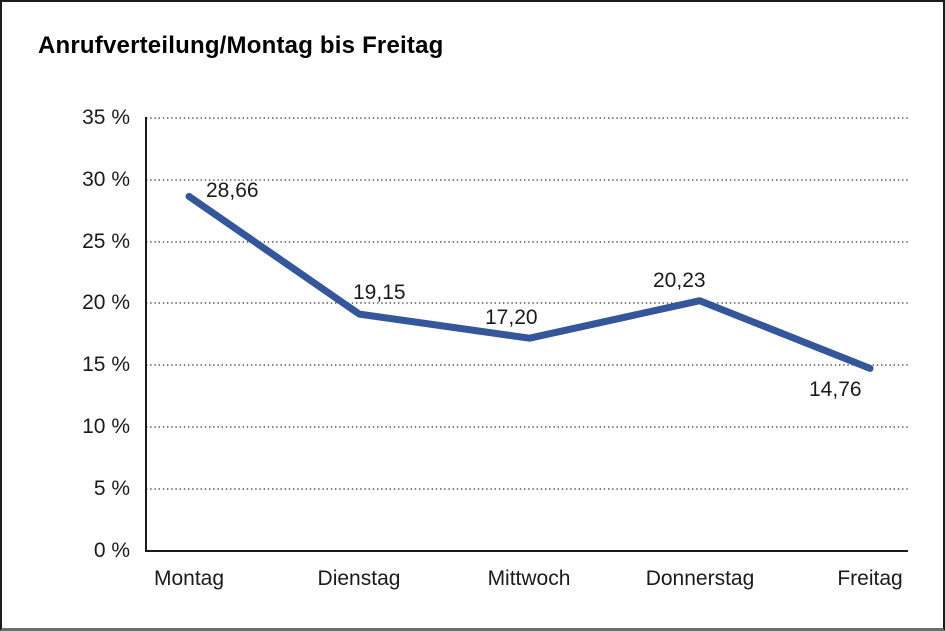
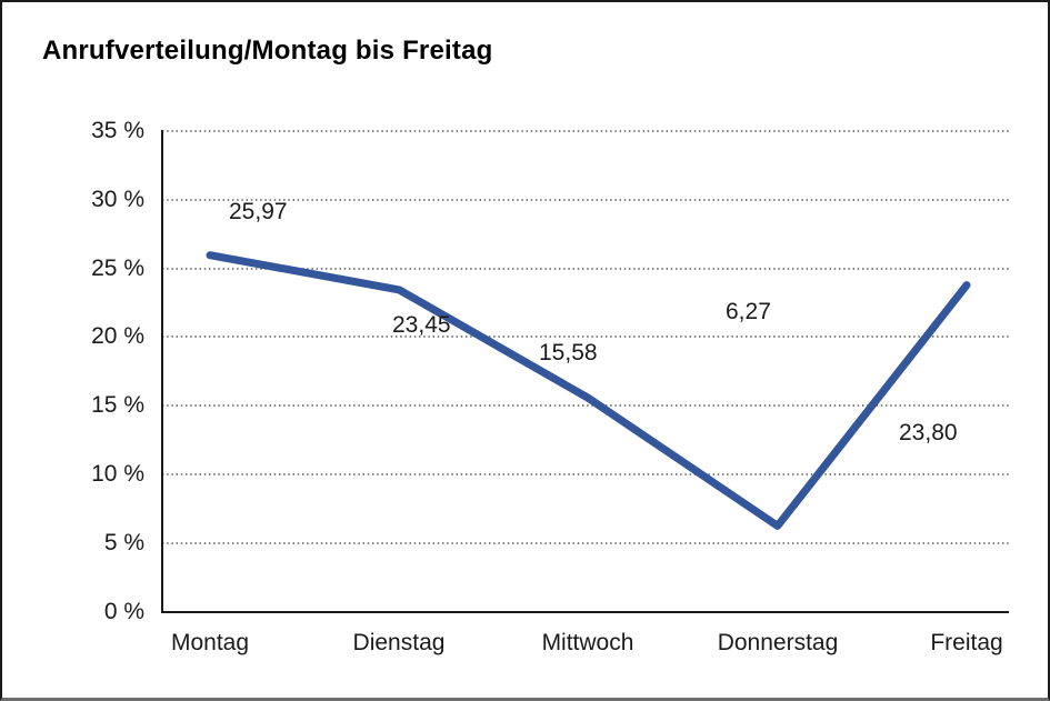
Montag: 28,66 -> 25,97
Dienstag: 19,15 -> 23,45
Mittwoch: 17,20 -> 15,58
Donnerstag: 20,23 -> 6,27
Freitag: 14,76 -> 23,80
